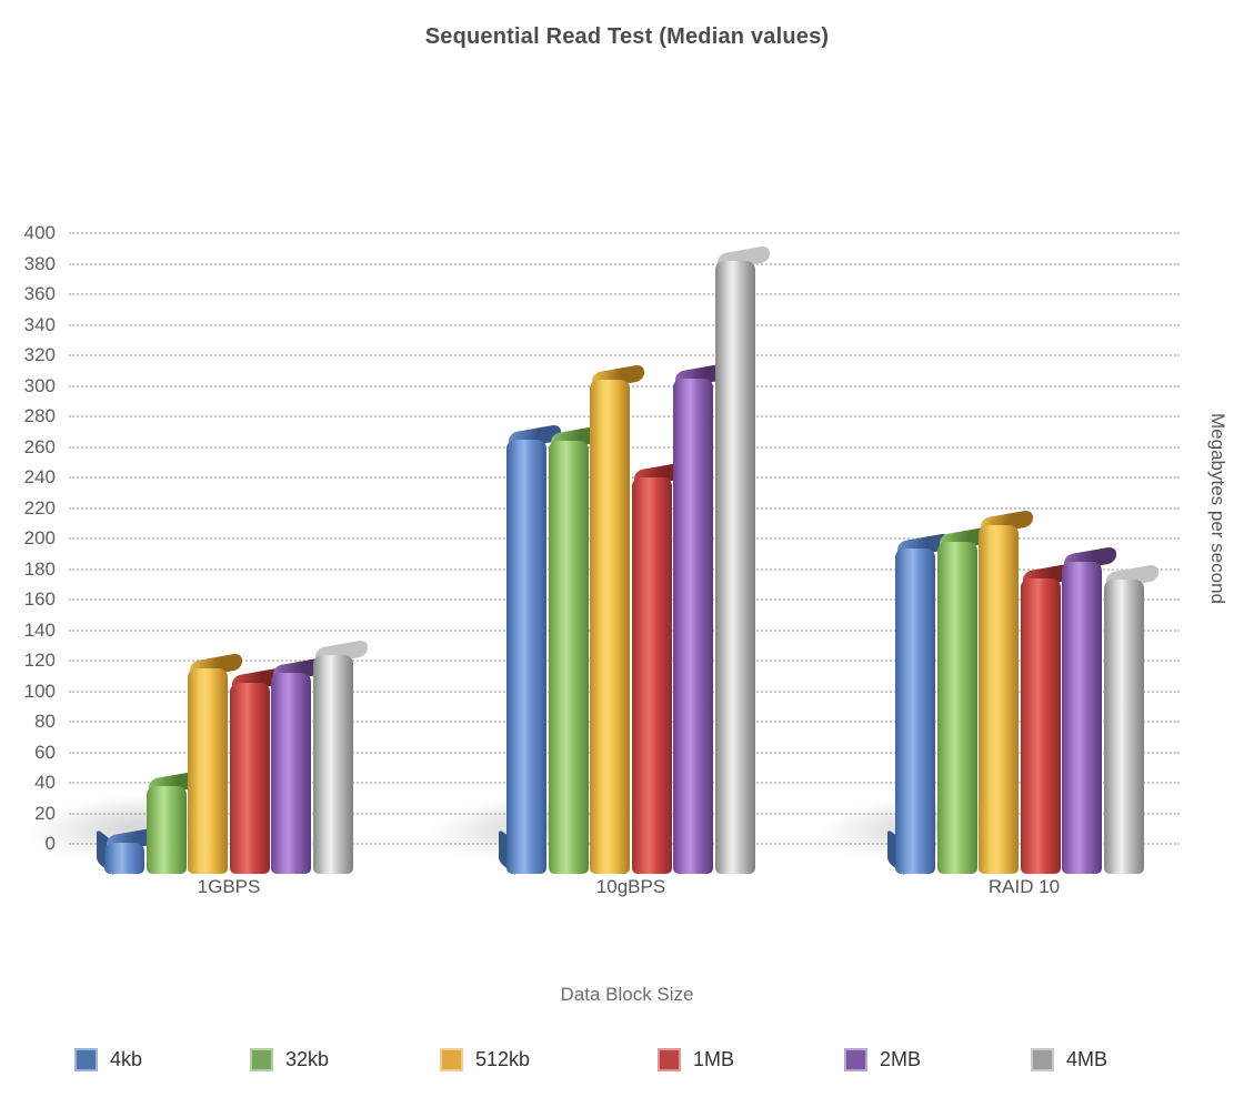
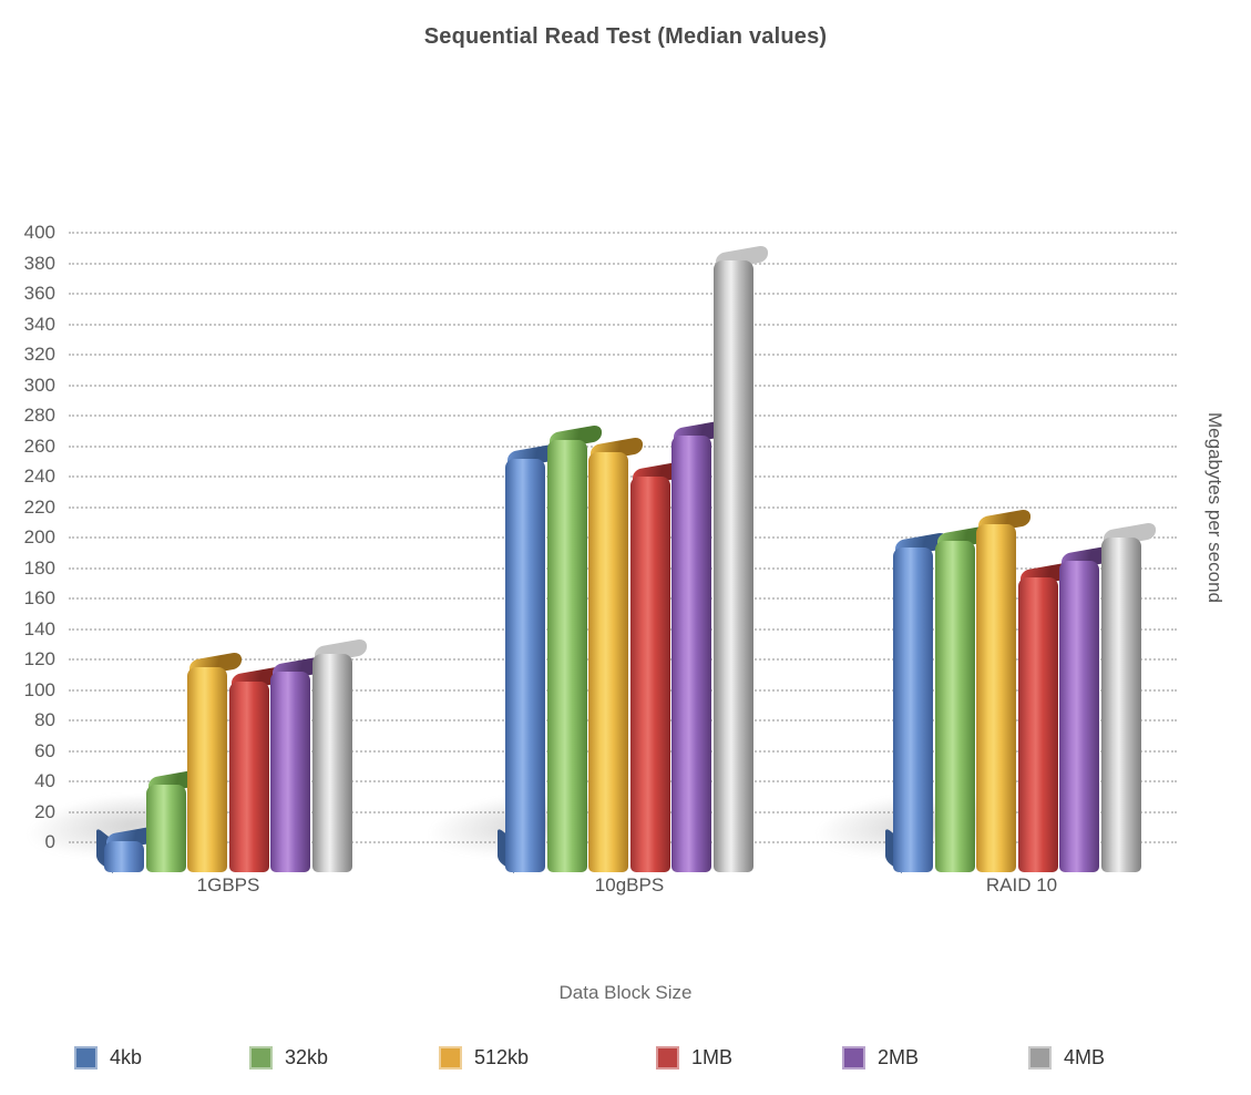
4kb/10gBPS: 272 -> 259
512kb/10gBPS: 311 -> 263
2MB/10gBPS: 312 -> 274
4MB/RAID 10: 180 -> 207
